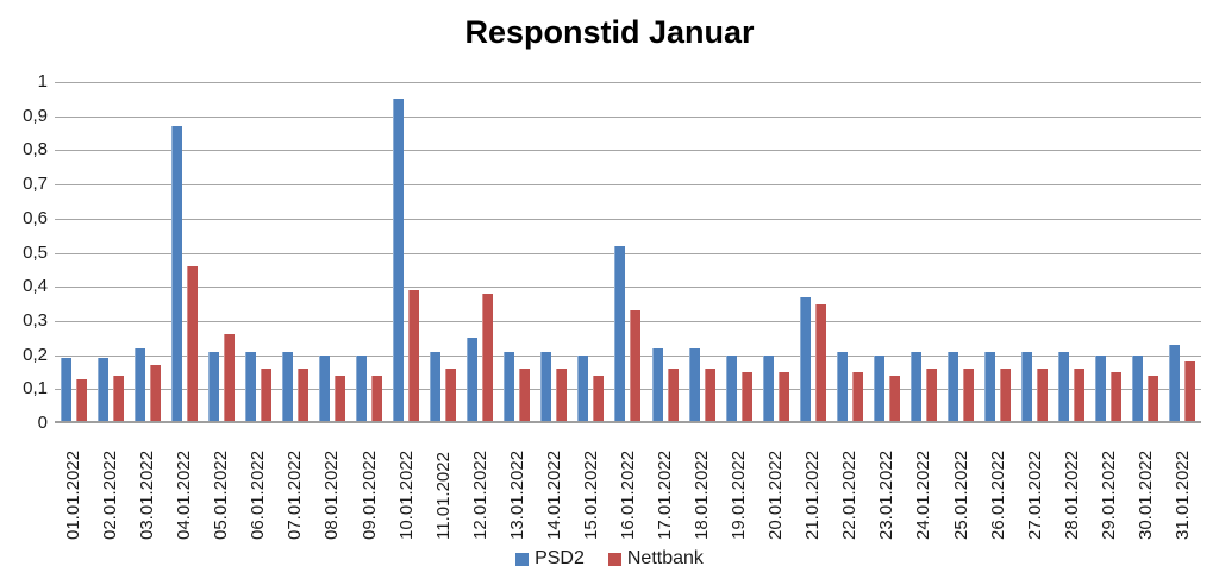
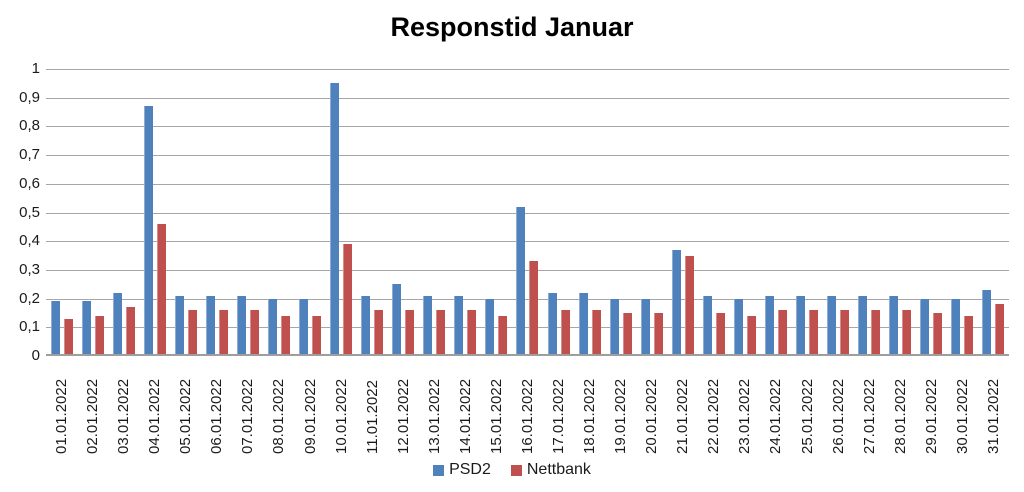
Nettbank/05.01.2022: 0,26 -> 0,16
Nettbank/12.01.2022: 0,38 -> 0,16
